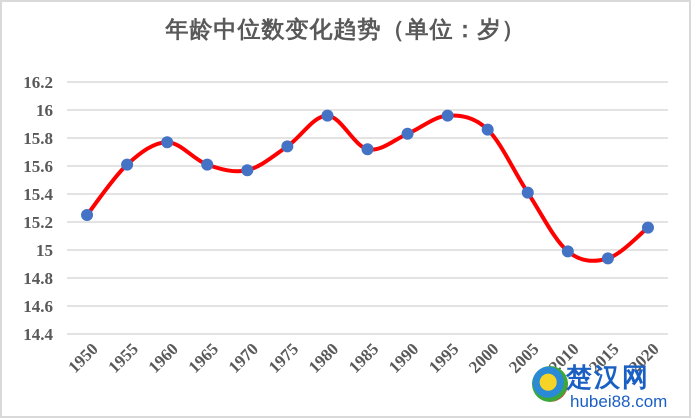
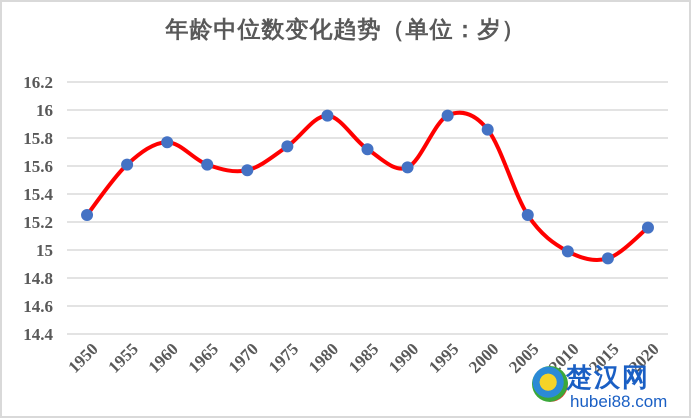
1990: 15.83 -> 15.59
2005: 15.41 -> 15.25
